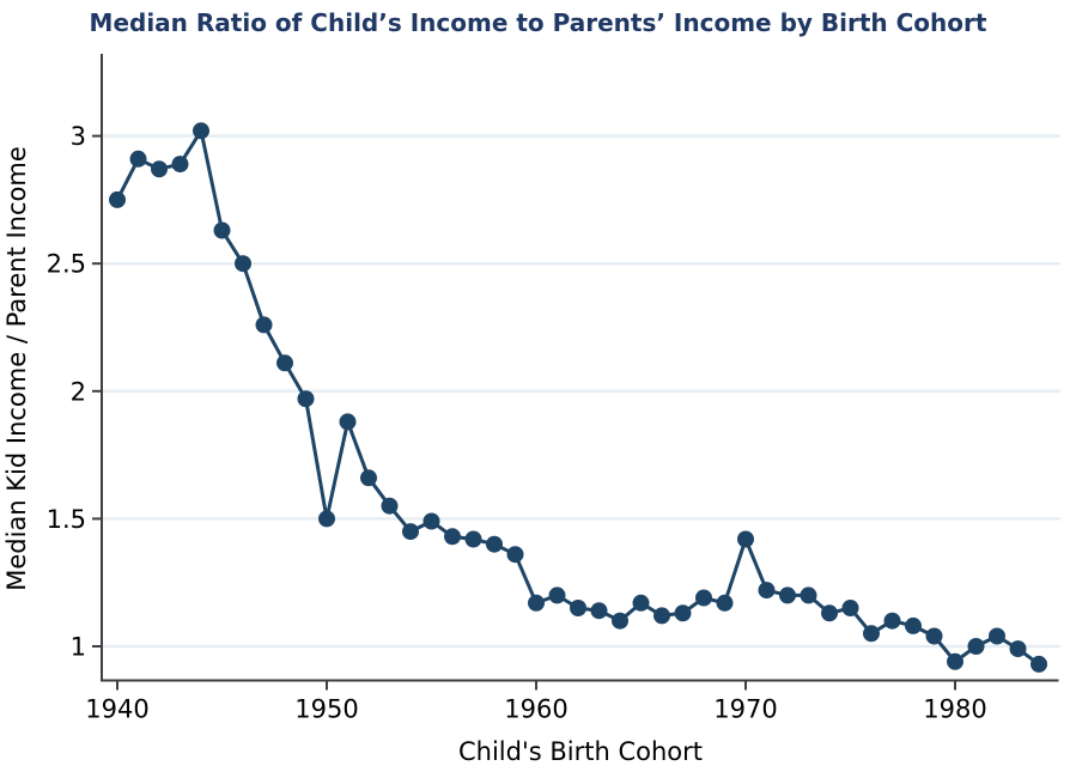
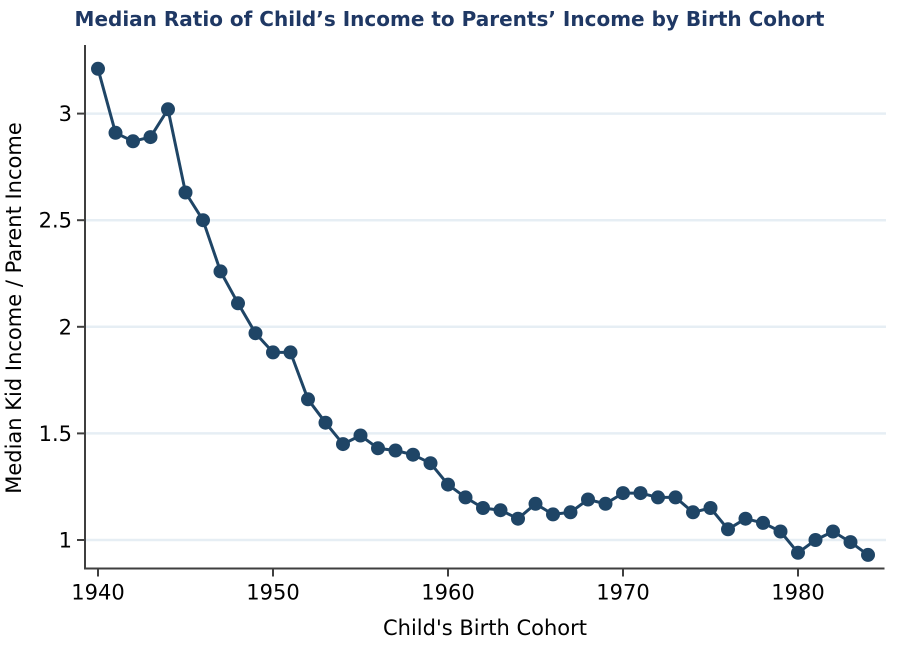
1940: 2.75 -> 3.21
1950: 1.50 -> 1.88
1960: 1.17 -> 1.26
1970: 1.42 -> 1.22
